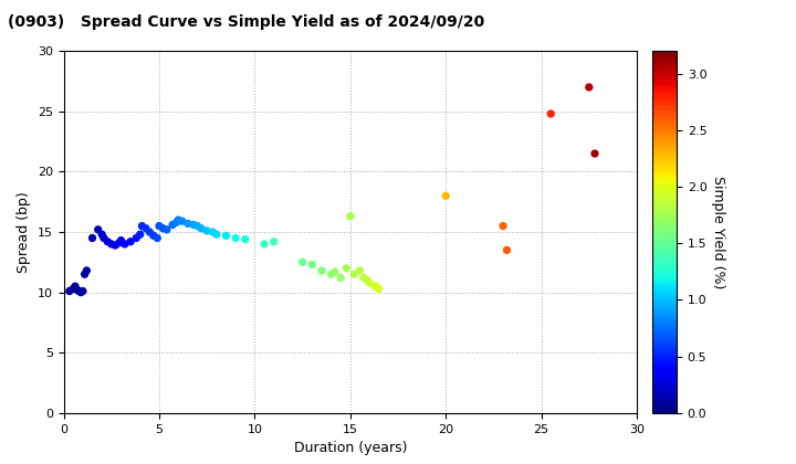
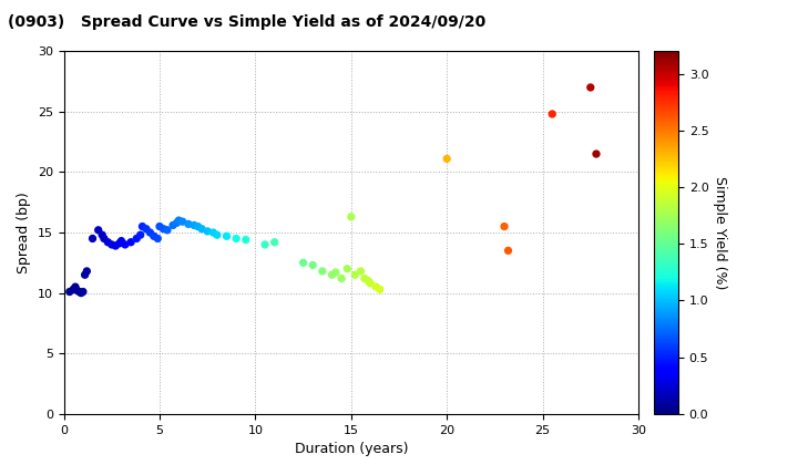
20: 18.0 -> 21.1
